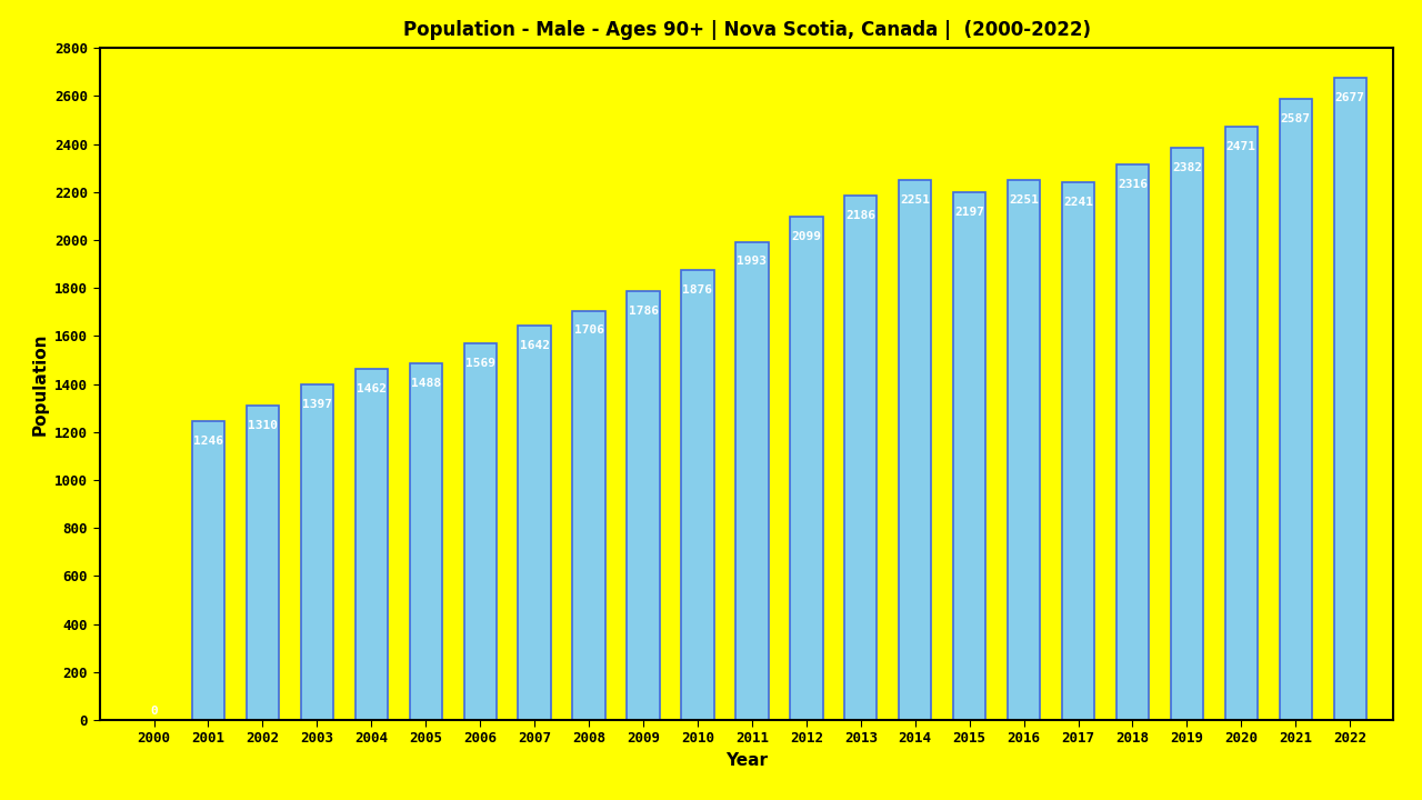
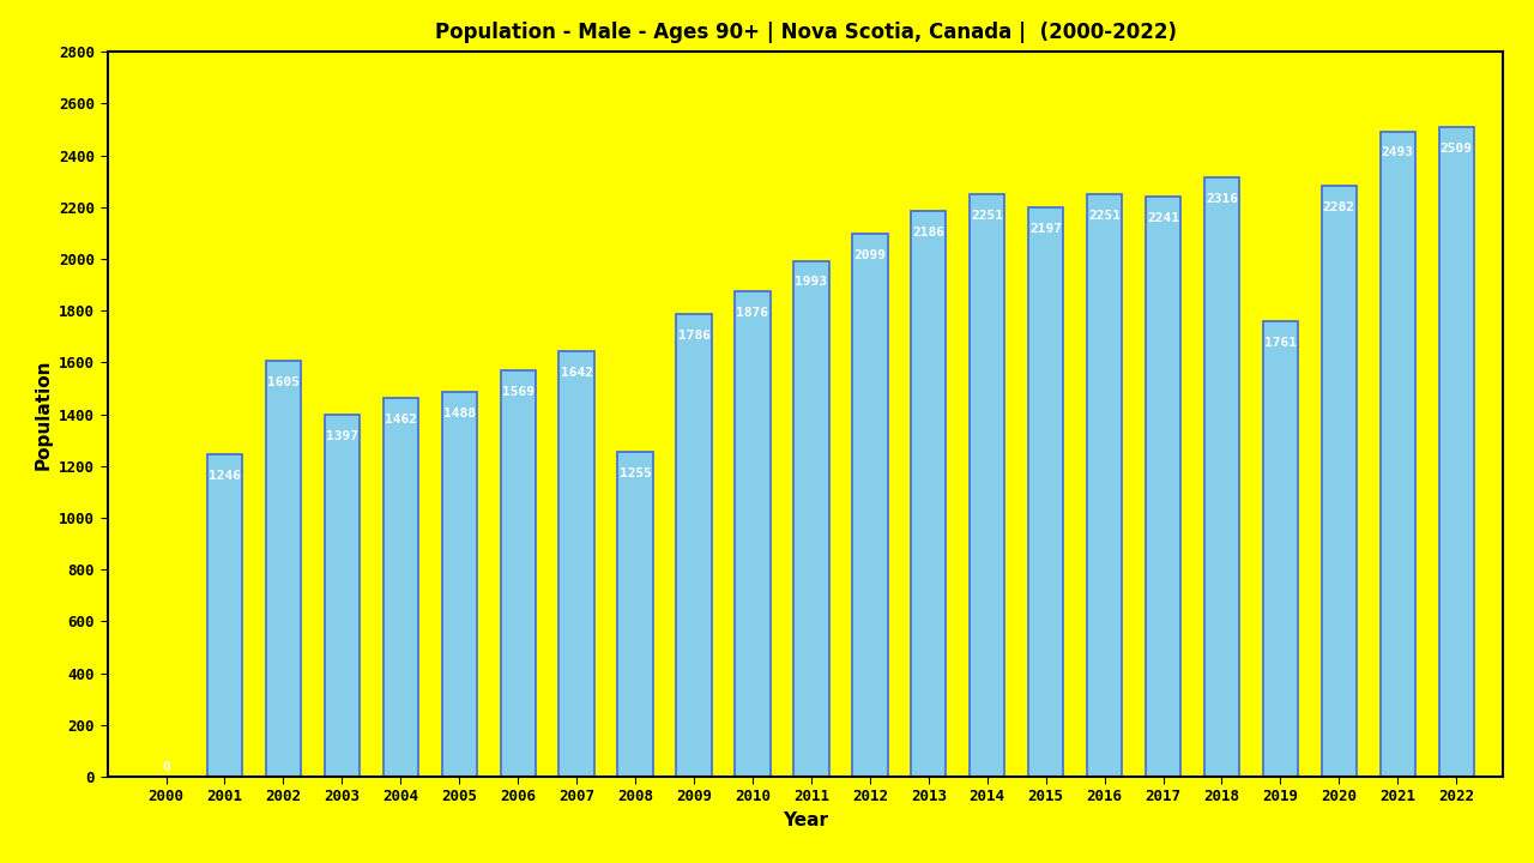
2002: 1310 -> 1605
2008: 1706 -> 1255
2019: 2382 -> 1761
2020: 2471 -> 2282
2021: 2587 -> 2493
2022: 2677 -> 2509
